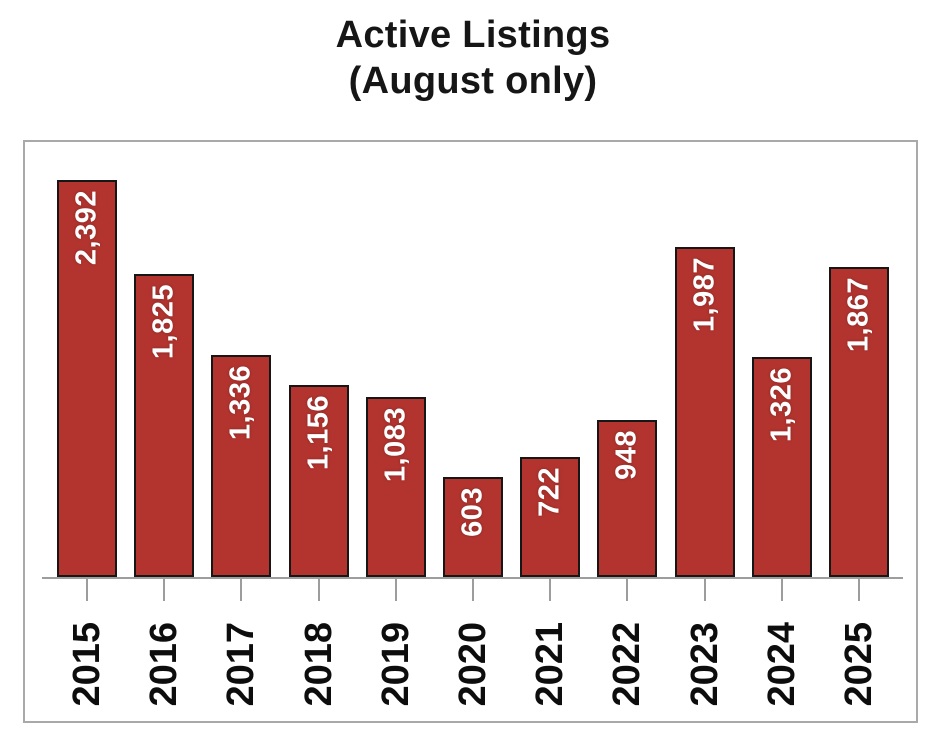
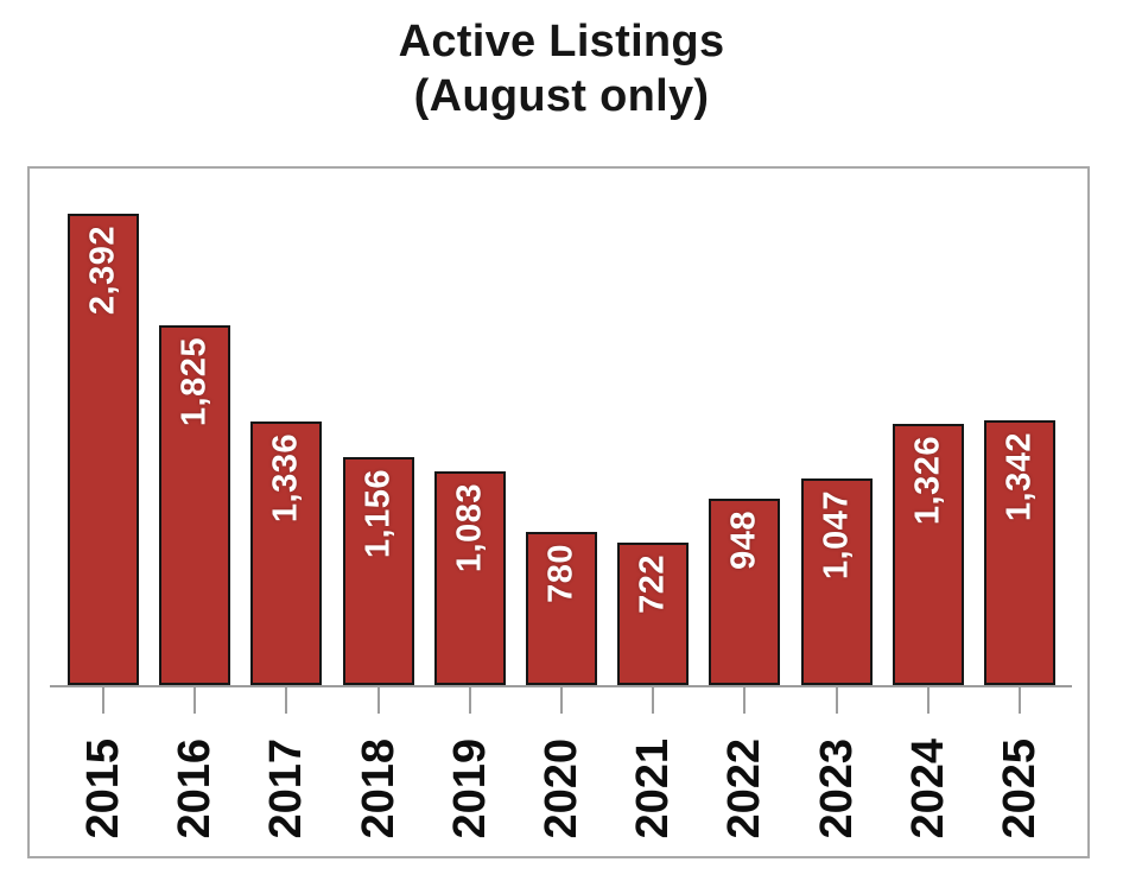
2020: 603 -> 780
2023: 1,987 -> 1,047
2025: 1,867 -> 1,342
